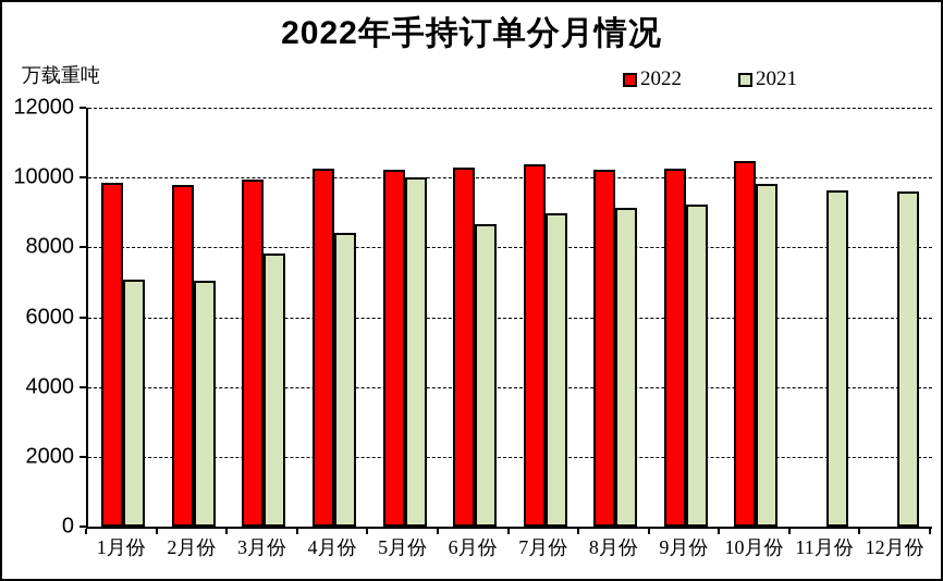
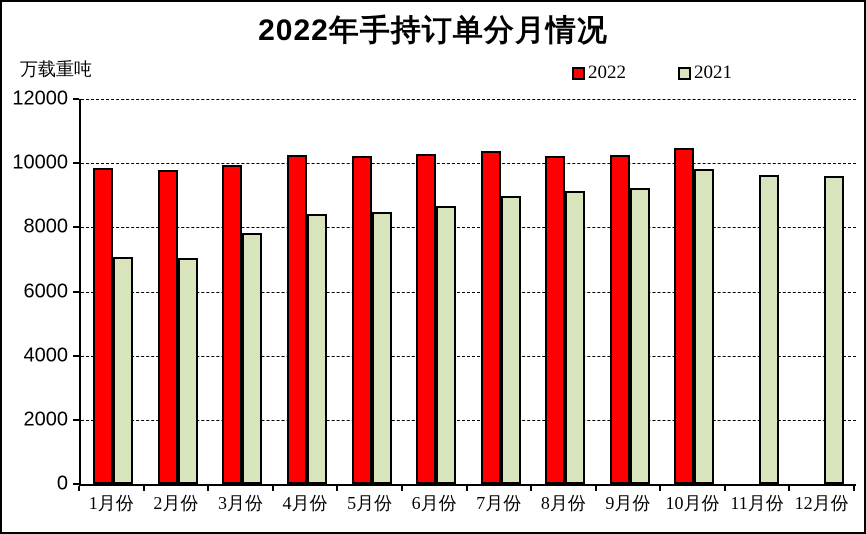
2021/5月份: 10000 -> 8500
